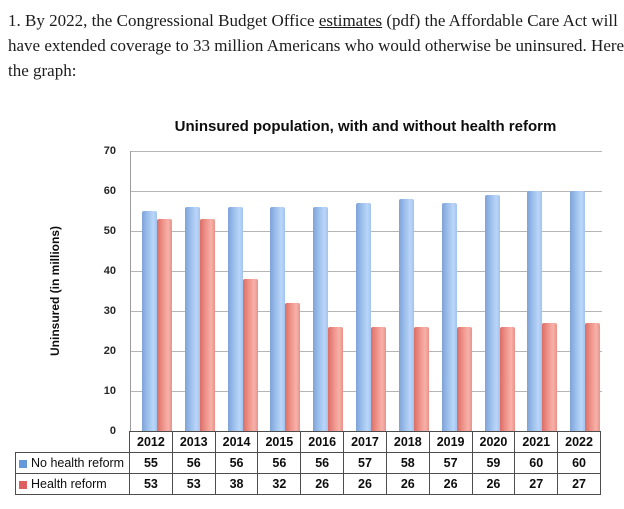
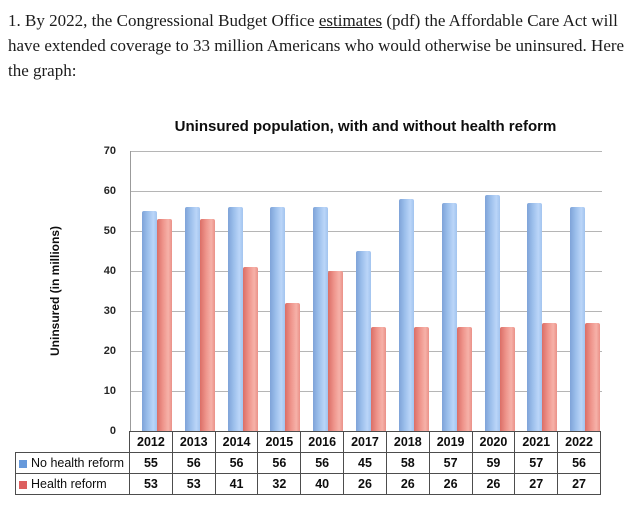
Health reform/2014: 38 -> 41
Health reform/2016: 26 -> 40
No health reform/2017: 57 -> 45
No health reform/2021: 60 -> 57
No health reform/2022: 60 -> 56
